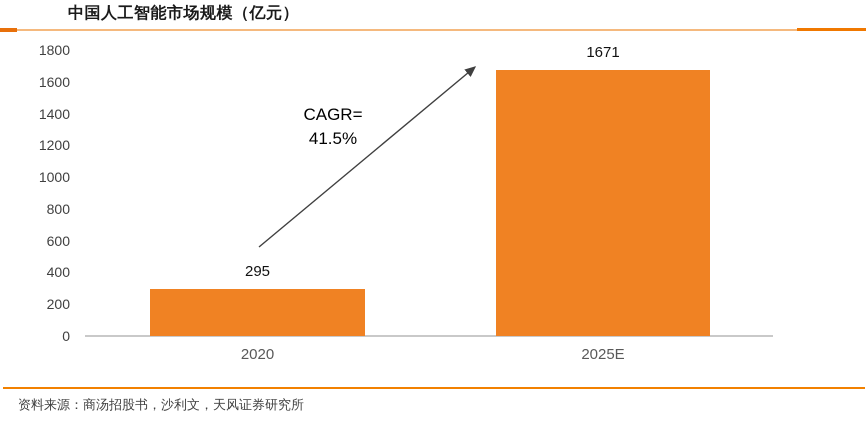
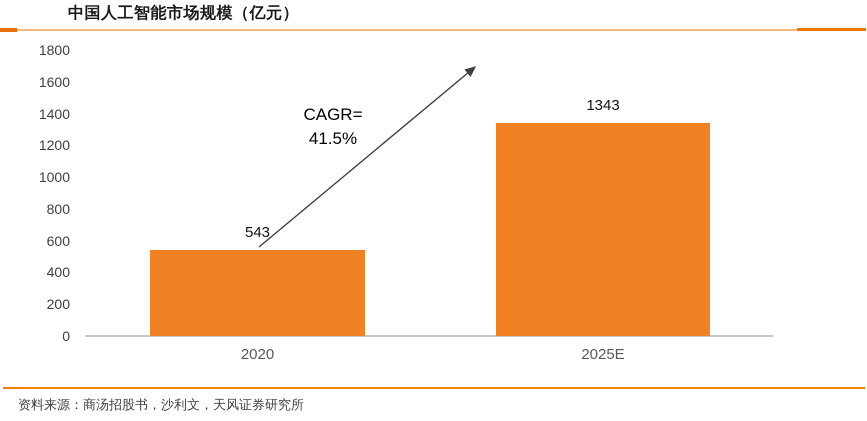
2020: 295 -> 543
2025E: 1671 -> 1343
